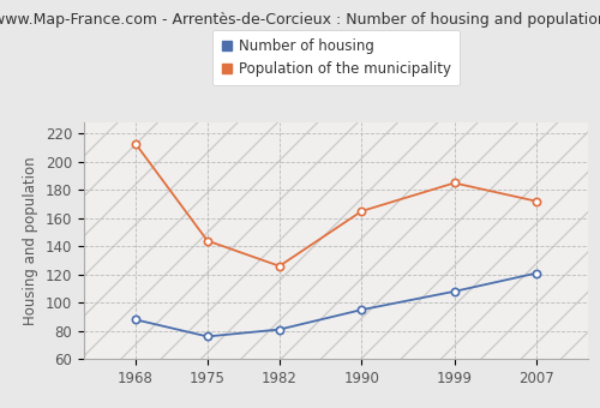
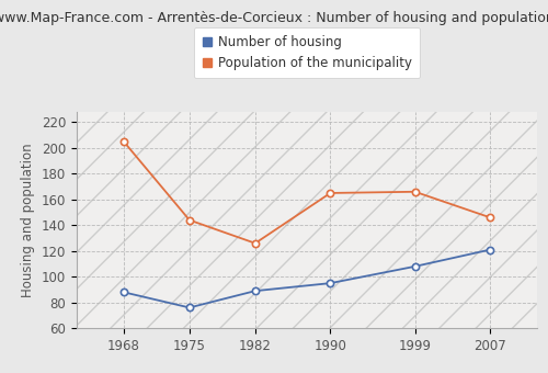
Population of the municipality/1968: 213 -> 205
Number of housing/1982: 81 -> 89
Population of the municipality/1999: 185 -> 166
Population of the municipality/2007: 172 -> 146
